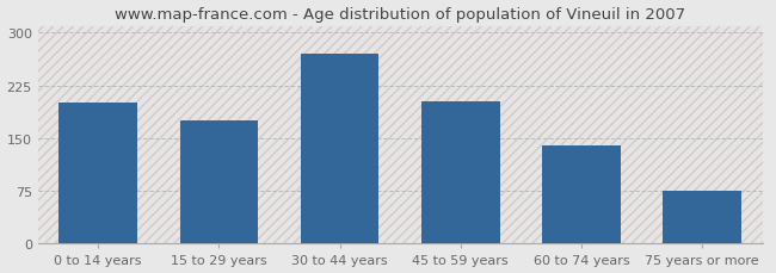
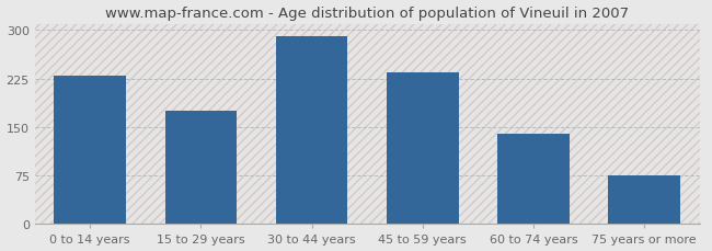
0 to 14 years: 200 -> 230
30 to 44 years: 270 -> 290
45 to 59 years: 202 -> 235
